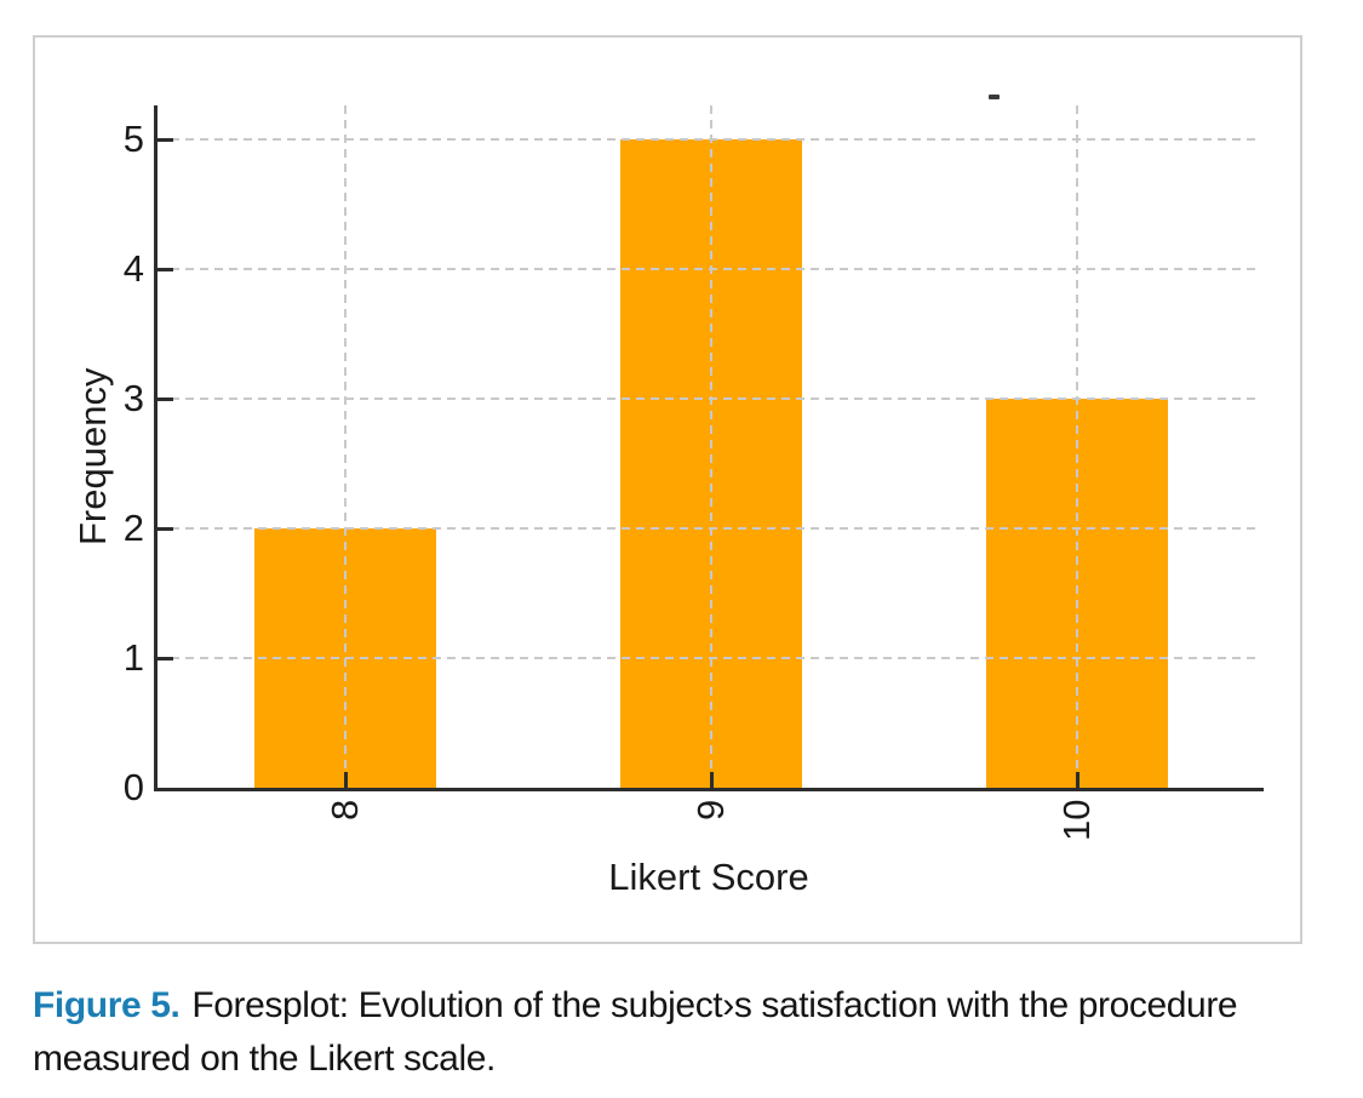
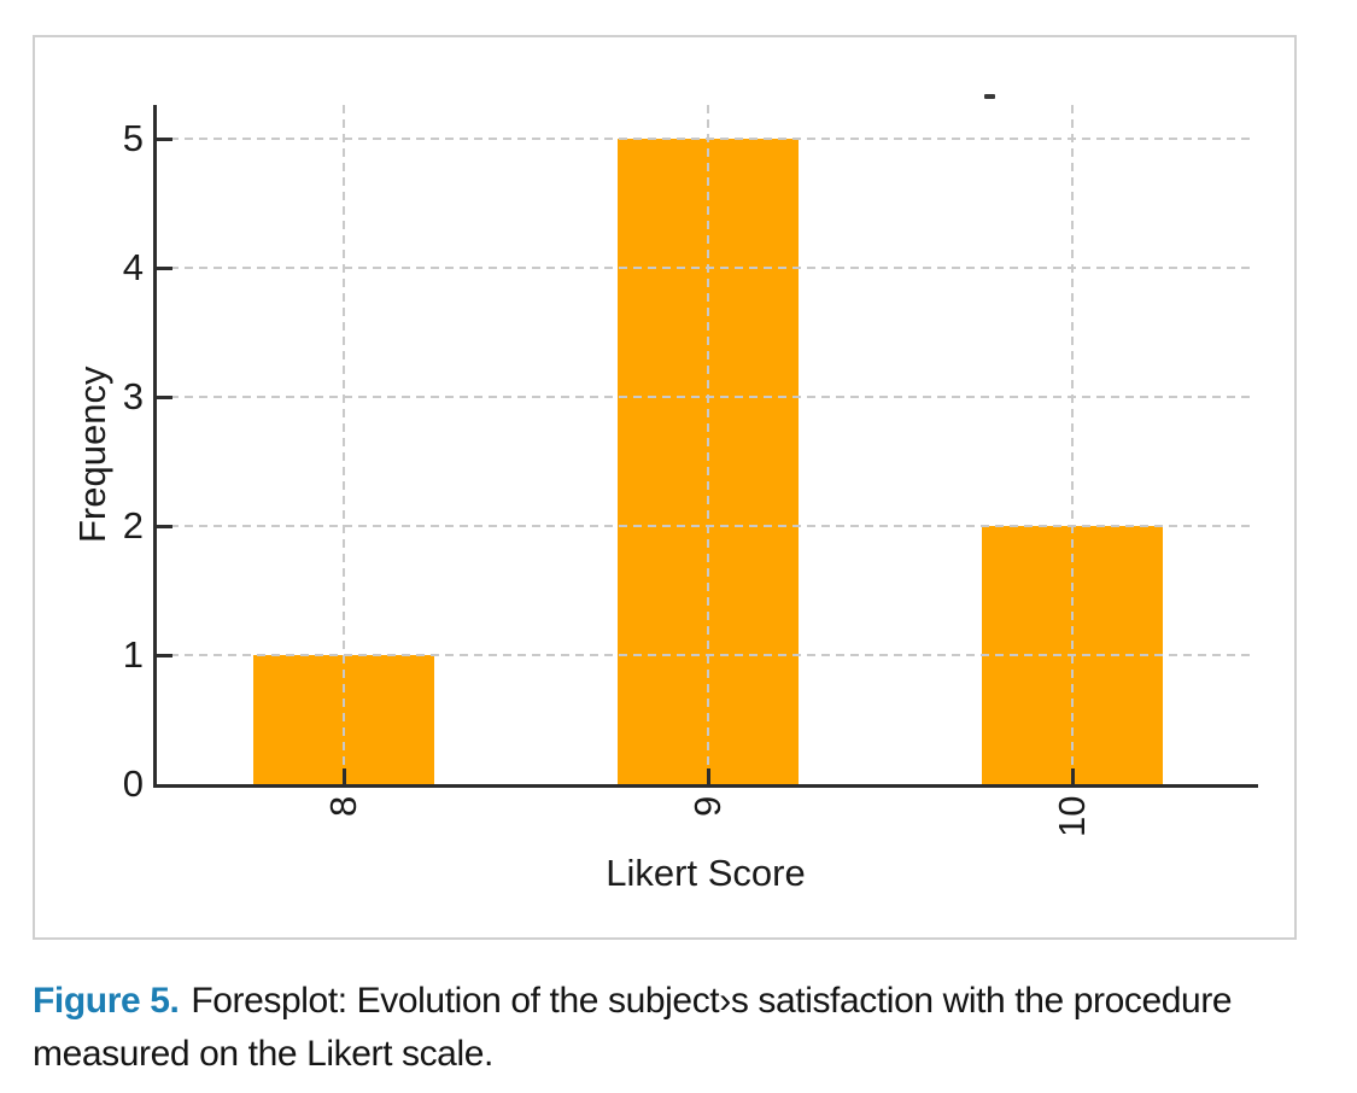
8: 2 -> 1
10: 3 -> 2
